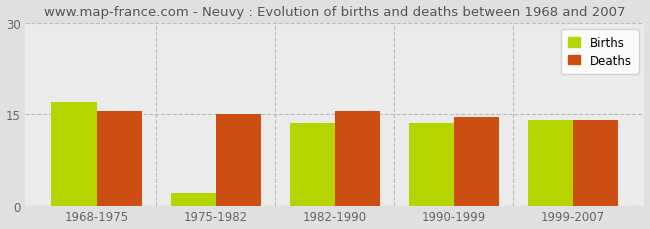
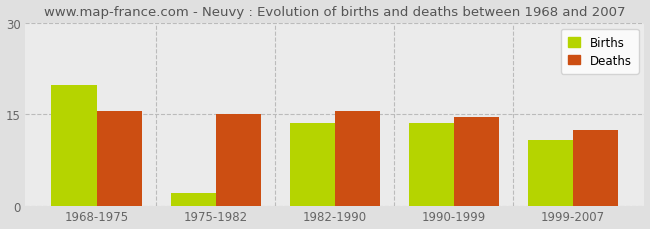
Births/1968-1975: 17.0 -> 19.8
Births/1999-2007: 14.0 -> 10.8
Deaths/1999-2007: 14.0 -> 12.4
